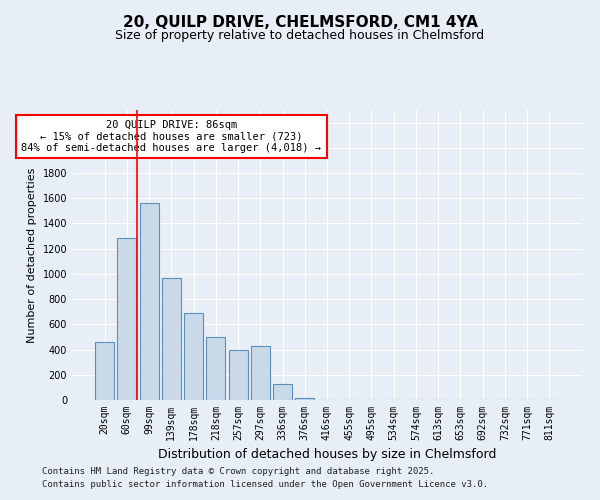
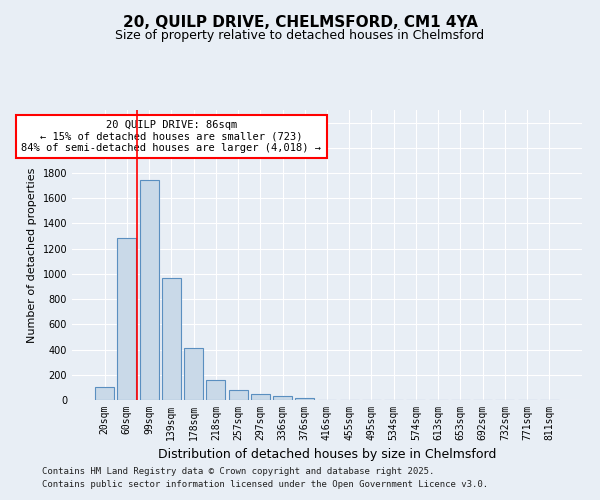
20sqm: 460 -> 100
99sqm: 1560 -> 1740
178sqm: 690 -> 420
218sqm: 500 -> 160
257sqm: 400 -> 80
297sqm: 430 -> 40
336sqm: 130 -> 30
